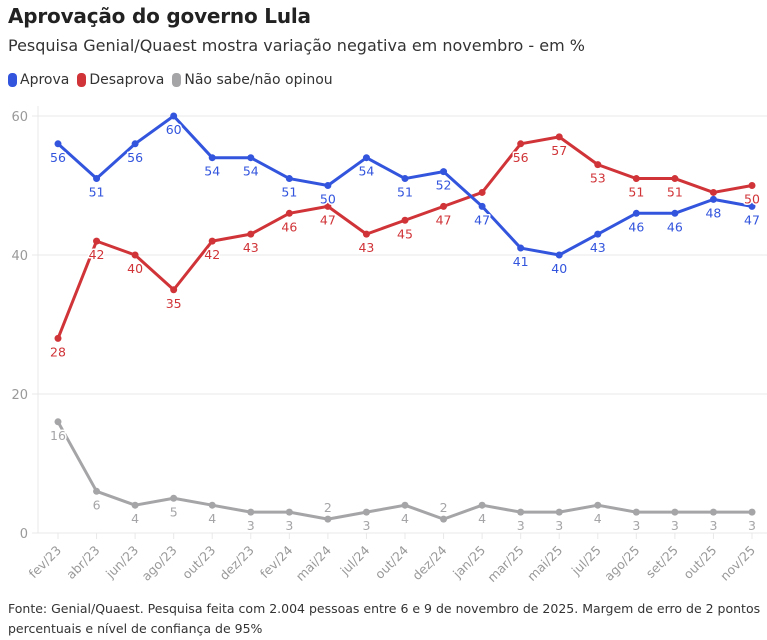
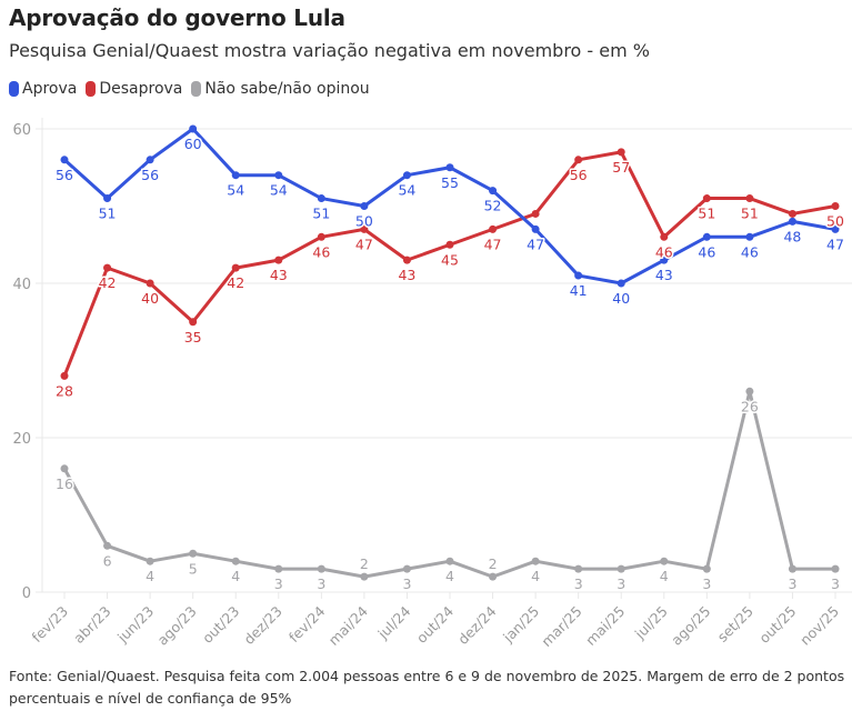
Aprova/out/24: 51 -> 55
Desaprova/jul/25: 53 -> 46
Não sabe/não opinou/set/25: 3 -> 26
